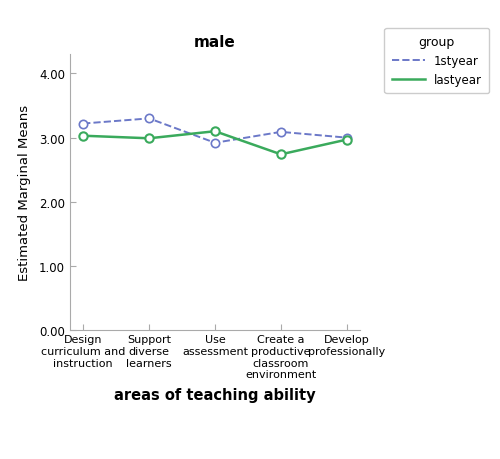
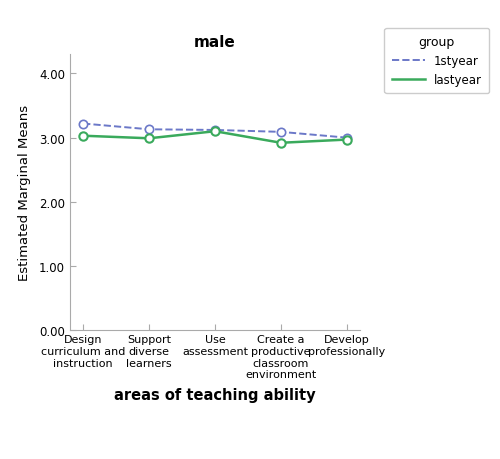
1styear/Support diverse learners: 3.30 -> 3.13
1styear/Use assessment: 2.92 -> 3.12
lastyear/Create a productive classroom environment: 2.74 -> 2.92
